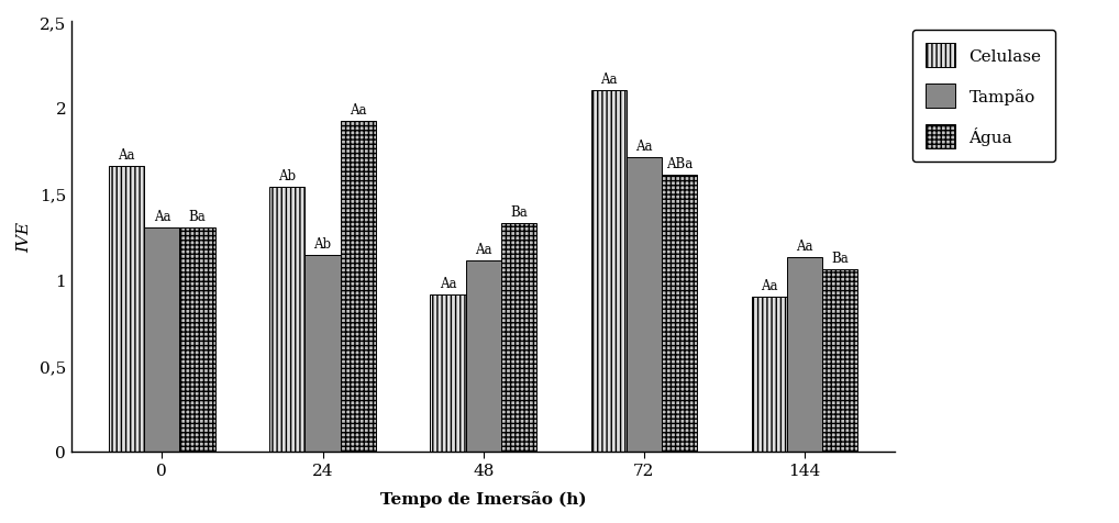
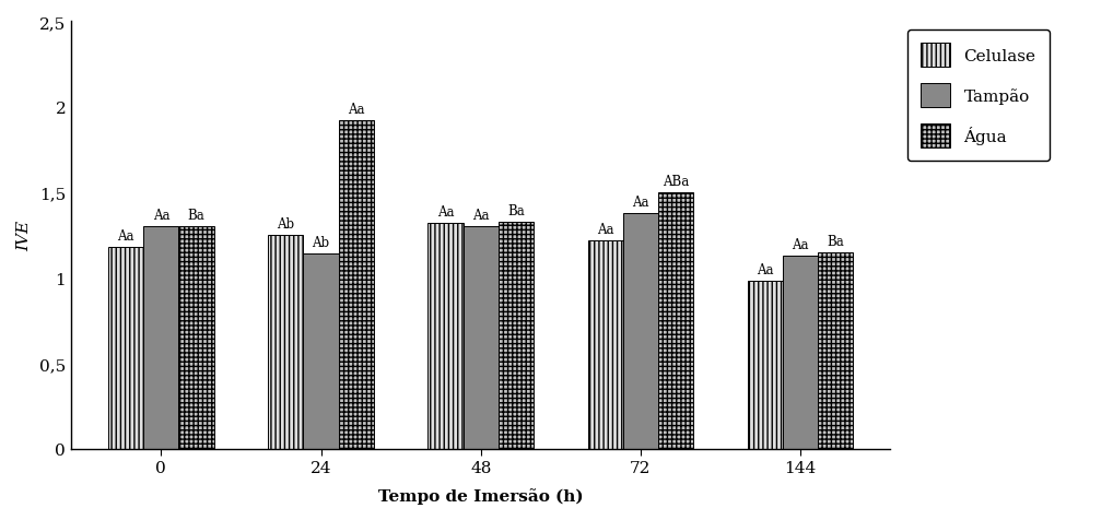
Celulase/0: 1,66 -> 1,18
Celulase/24: 1,54 -> 1,25
Celulase/48: 0,91 -> 1,32
Tampão/48: 1,11 -> 1,30
Celulase/72: 2,10 -> 1,22
Tampão/72: 1,71 -> 1,38
Água/72: 1,61 -> 1,50
Celulase/144: 0,90 -> 0,98
Água/144: 1,06 -> 1,15
